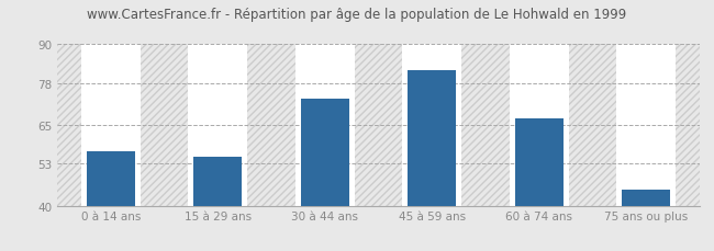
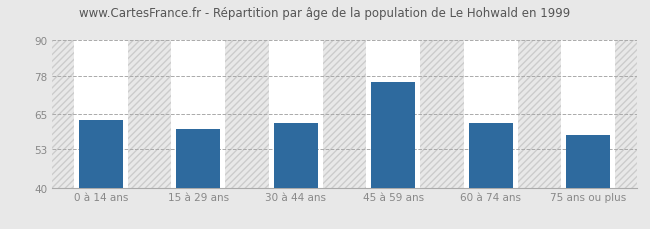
0 à 14 ans: 57 -> 63
15 à 29 ans: 55 -> 60
30 à 44 ans: 73 -> 62
45 à 59 ans: 82 -> 76
60 à 74 ans: 67 -> 62
75 ans ou plus: 45 -> 58
